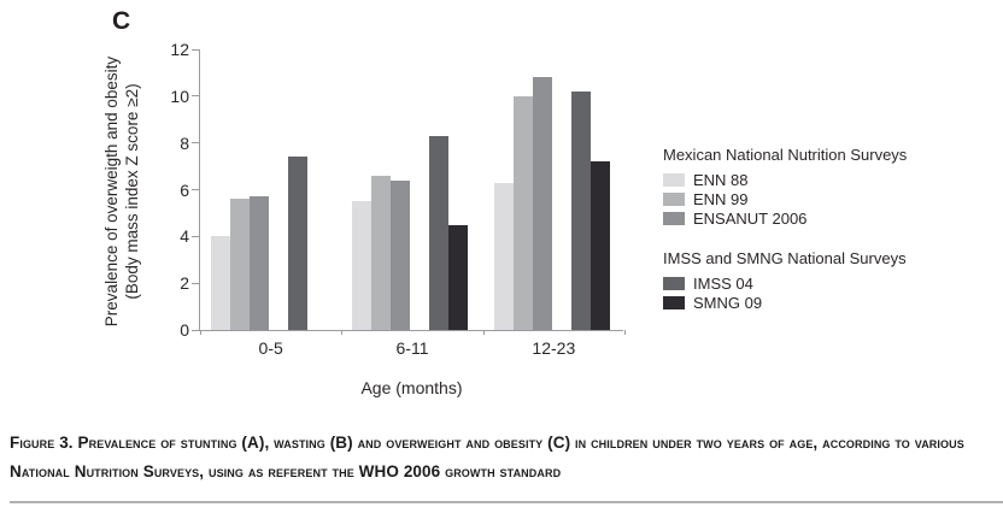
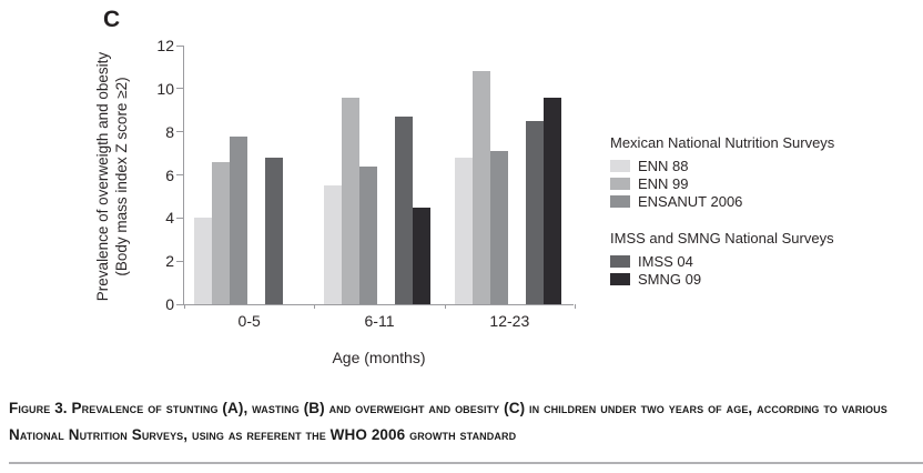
ENN 99/0-5: 5.6 -> 6.6
ENSANUT 2006/0-5: 5.7 -> 7.8
IMSS 04/0-5: 7.4 -> 6.8
ENN 99/6-11: 6.6 -> 9.6
IMSS 04/6-11: 8.3 -> 8.7
ENN 88/12-23: 6.3 -> 6.8
ENN 99/12-23: 10.0 -> 10.8
ENSANUT 2006/12-23: 10.8 -> 7.1
IMSS 04/12-23: 10.2 -> 8.5
SMNG 09/12-23: 7.2 -> 9.6
